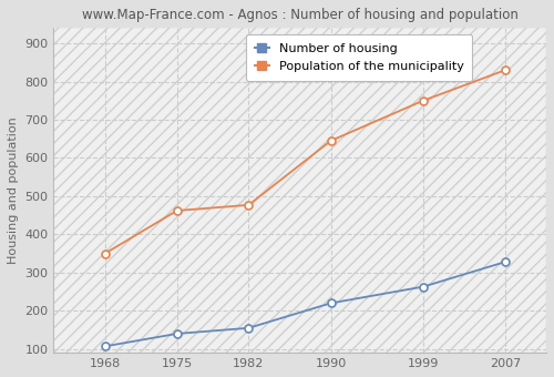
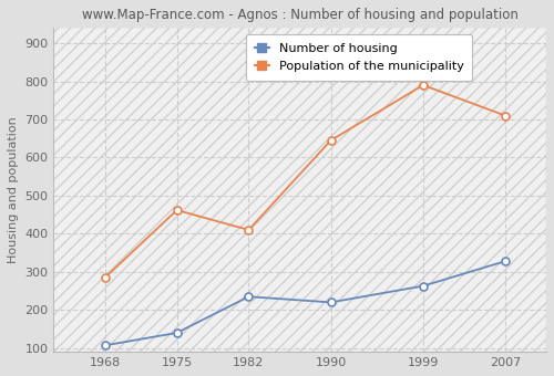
Population of the municipality/1968: 350 -> 285
Number of housing/1982: 155 -> 235
Population of the municipality/1982: 477 -> 410
Population of the municipality/1999: 750 -> 790
Population of the municipality/2007: 830 -> 710
